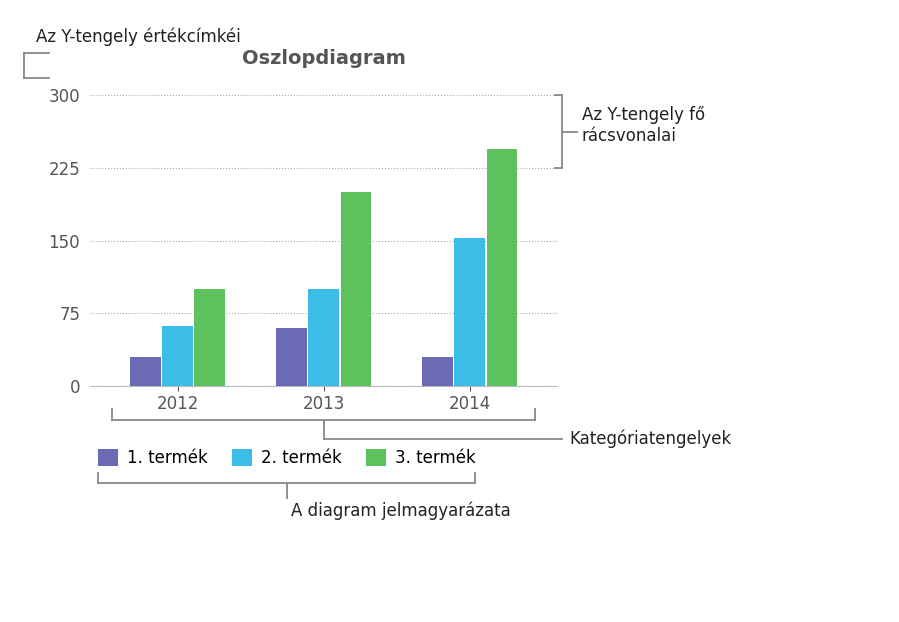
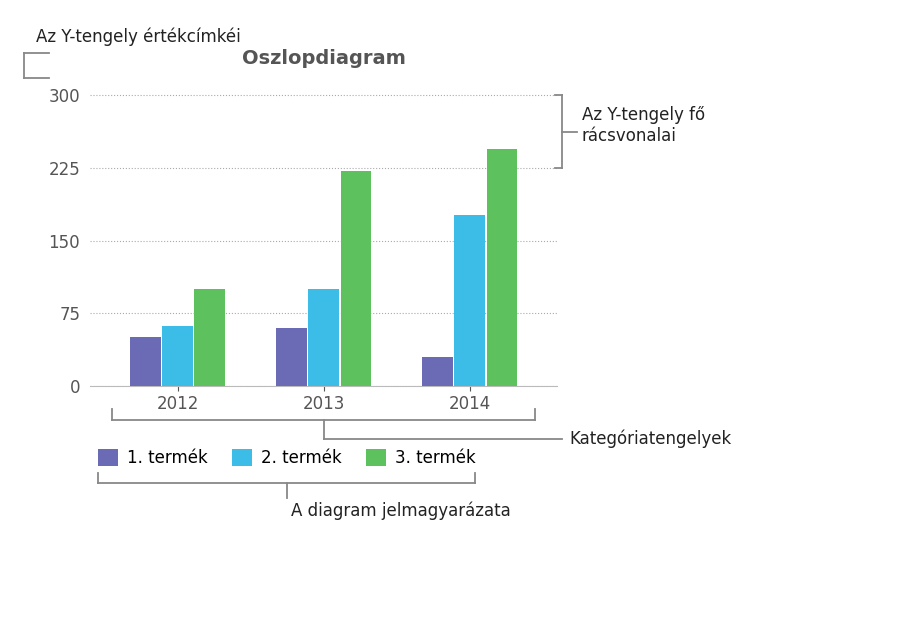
1. termék/2012: 30 -> 50
3. termék/2013: 200 -> 222
2. termék/2014: 153 -> 176
